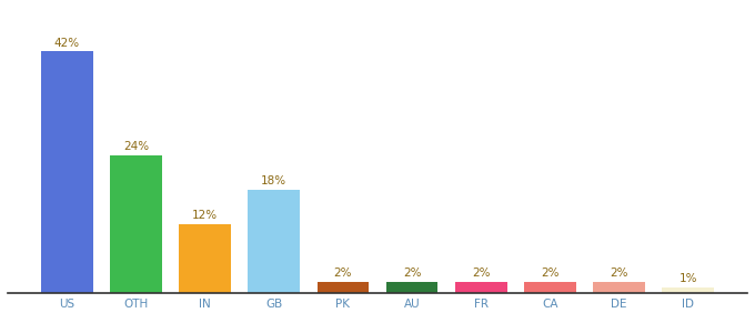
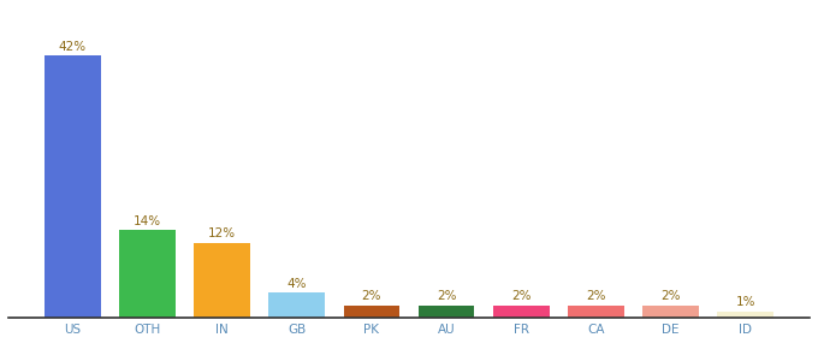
OTH: 24% -> 14%
GB: 18% -> 4%
